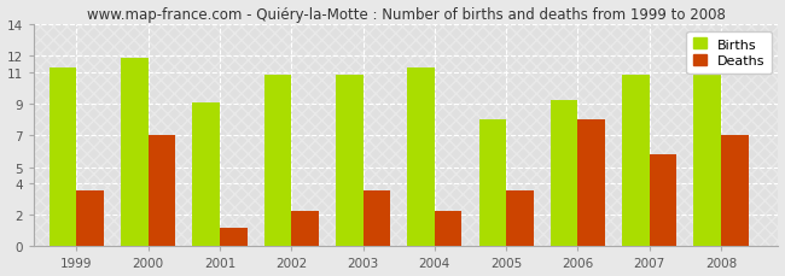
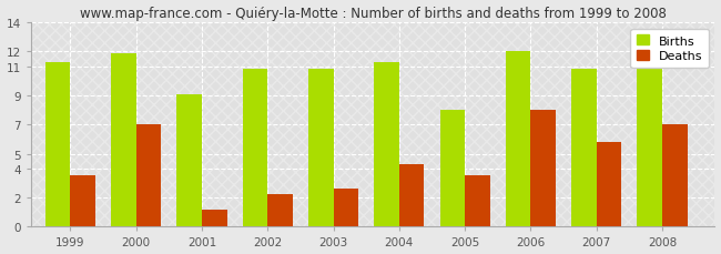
Deaths/2003: 3.5 -> 2.6
Deaths/2004: 2.2 -> 4.3
Births/2006: 9.2 -> 12.0
